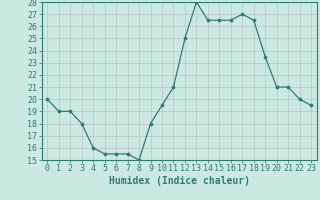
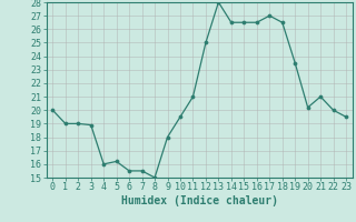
3: 18.0 -> 18.9
5: 15.5 -> 16.2
20: 21.0 -> 20.2
